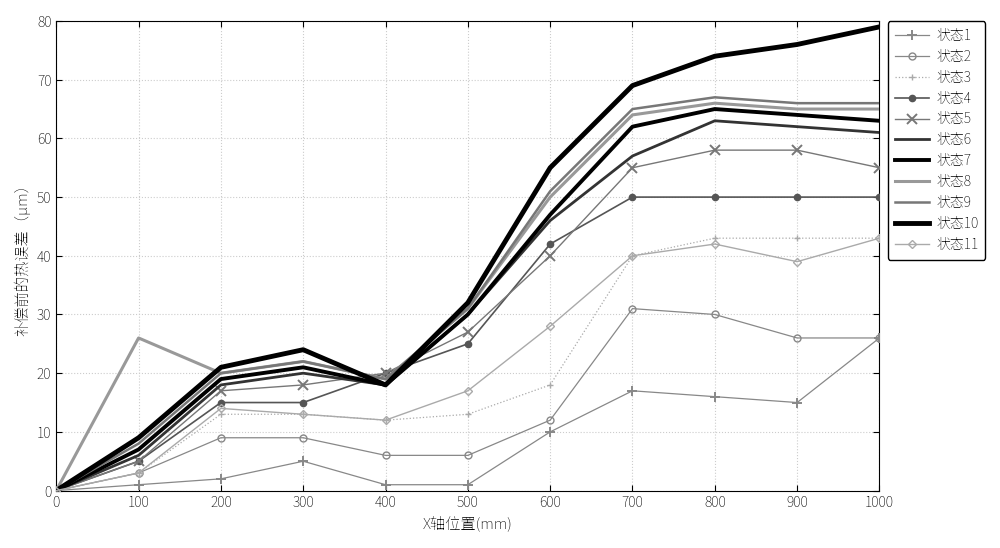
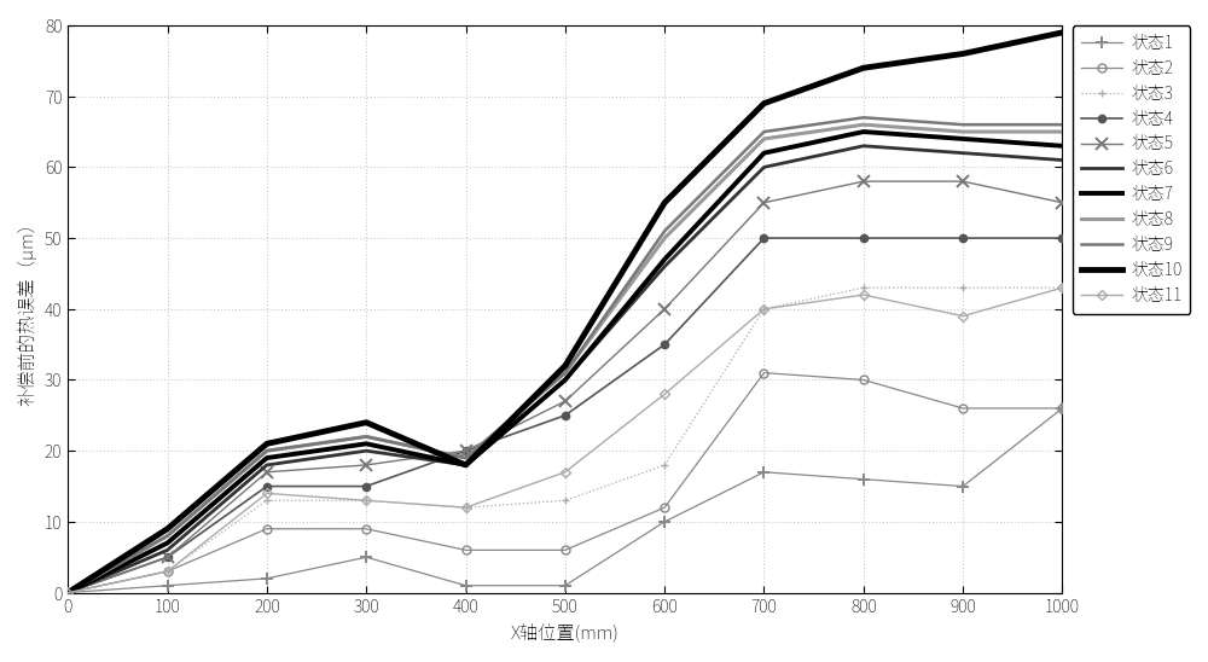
状态8/100: 26 -> 8
状态4/600: 42 -> 35
状态6/700: 57 -> 60
